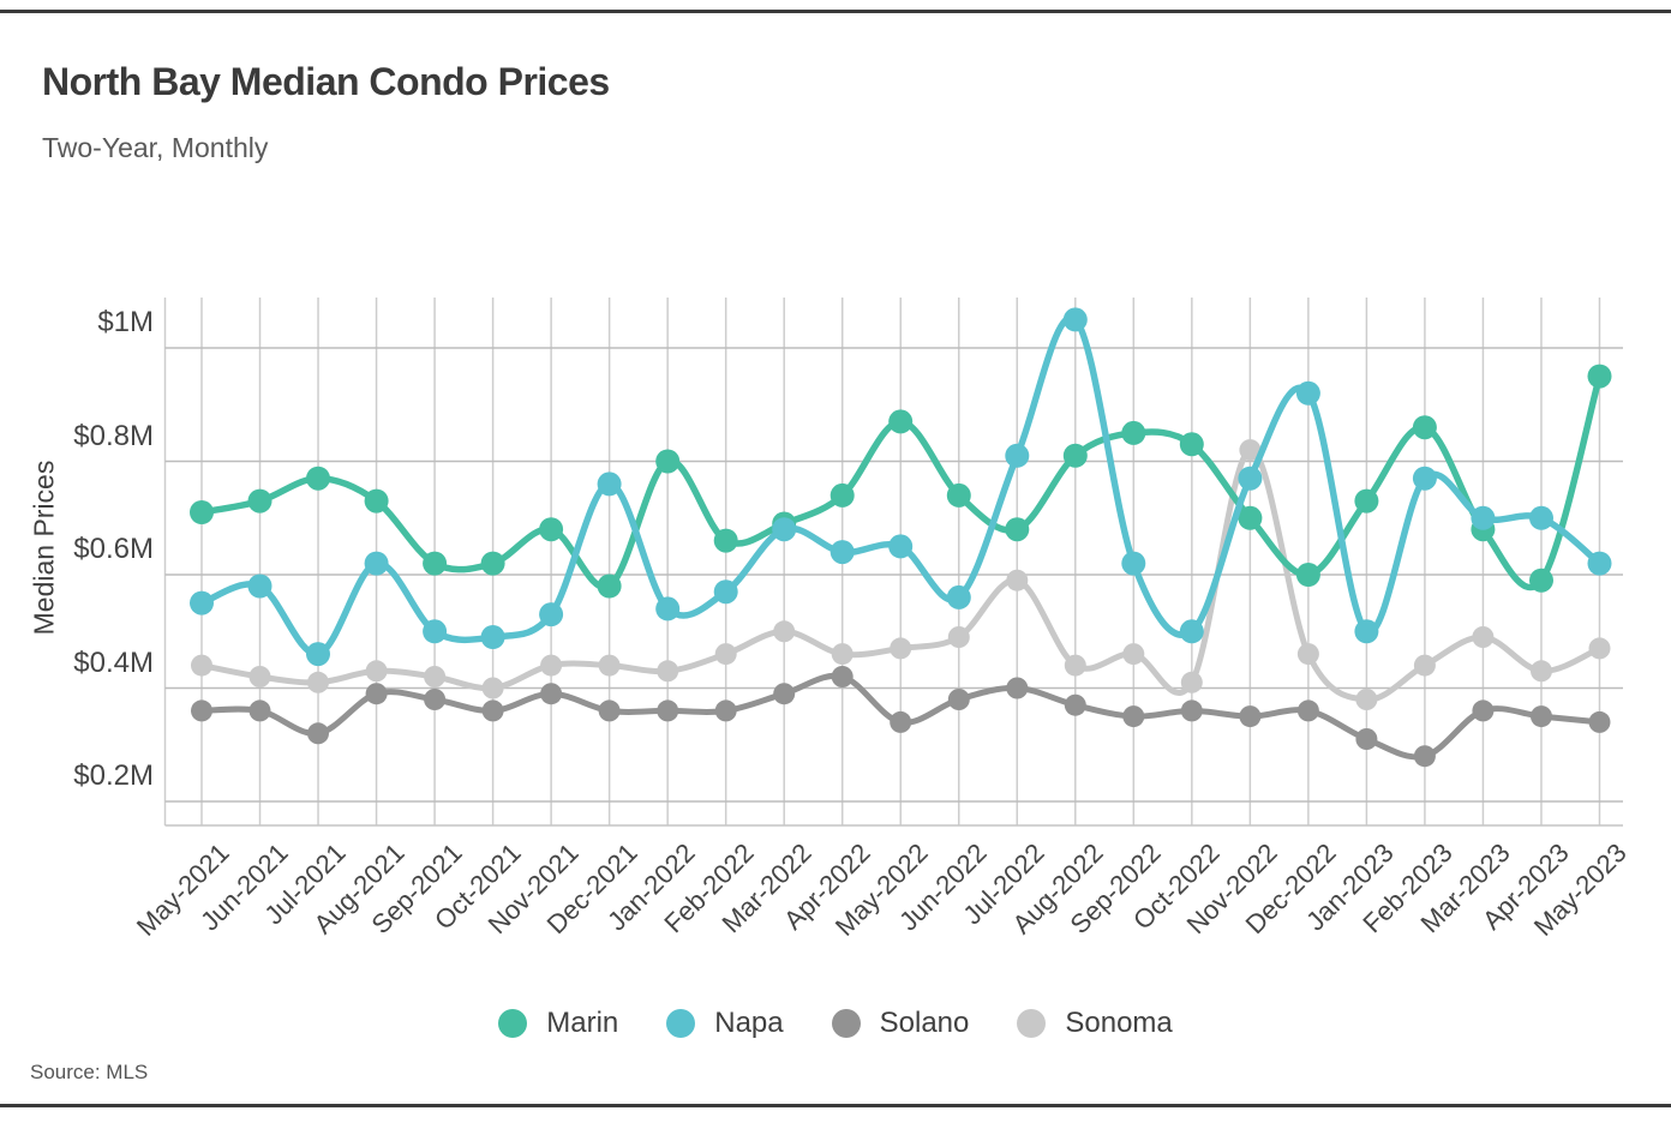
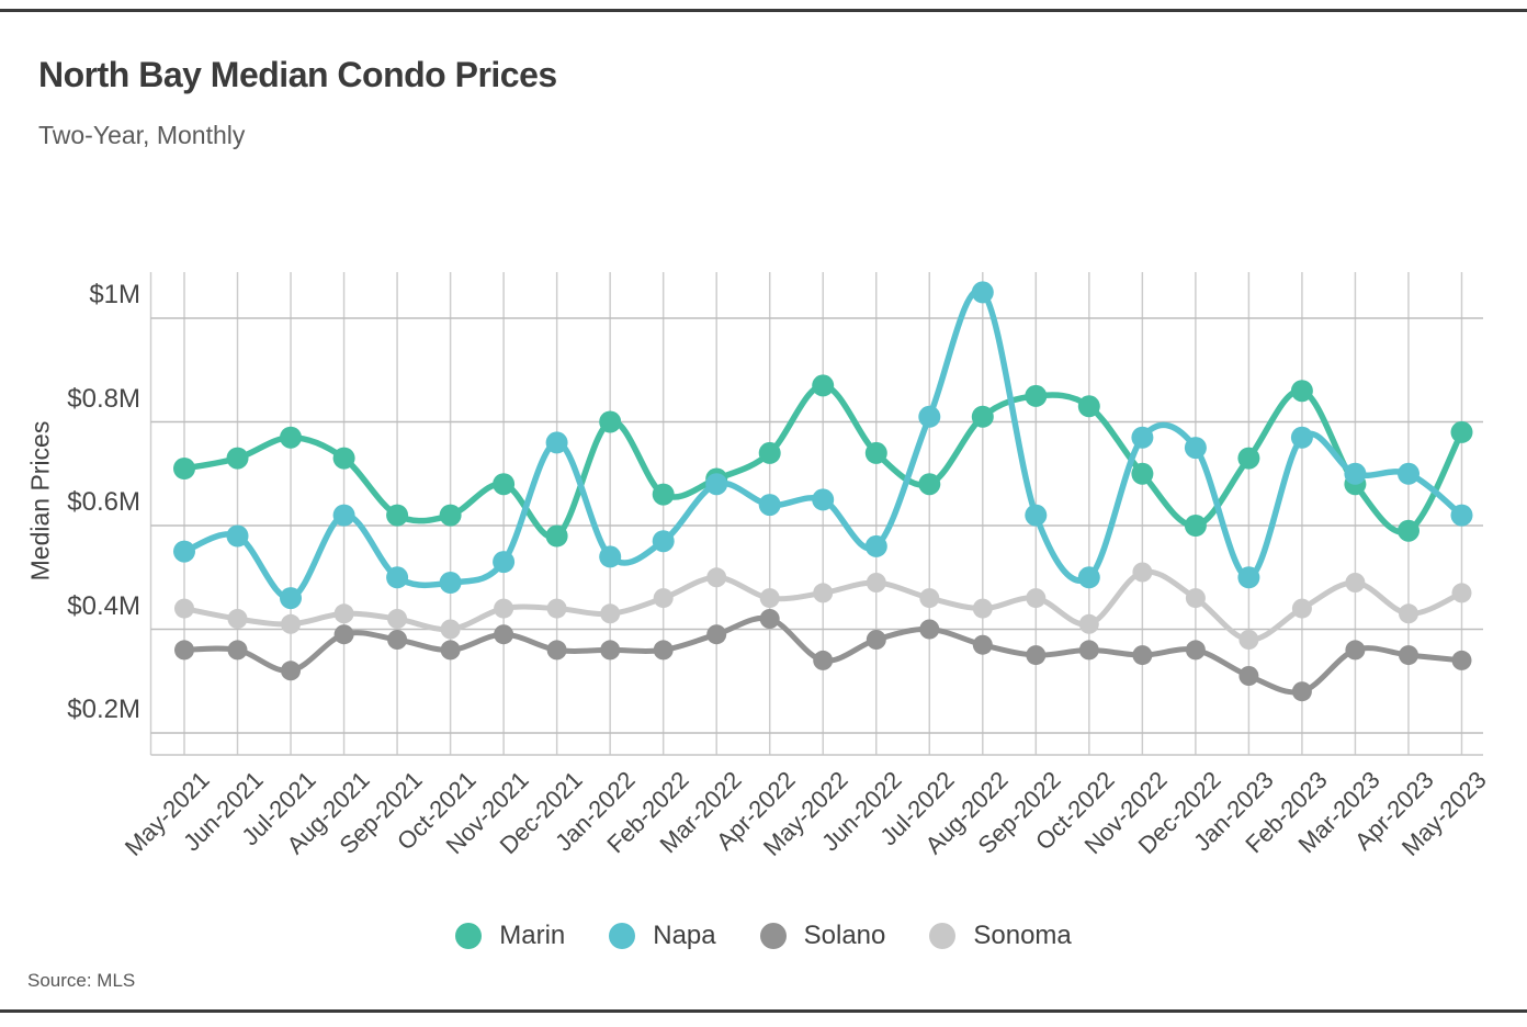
Sonoma/Jul-2022: $0.59M -> $0.46M
Sonoma/Nov-2022: $0.82M -> $0.51M
Napa/Dec-2022: $0.92M -> $0.75M
Marin/May-2023: $0.95M -> $0.78M
